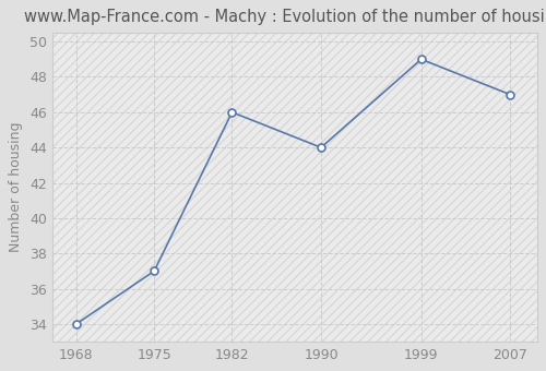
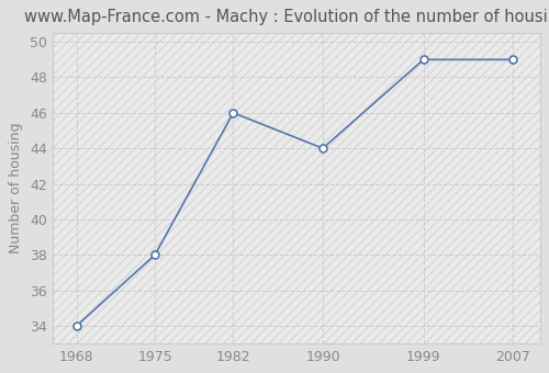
1975: 37 -> 38
2007: 47 -> 49
